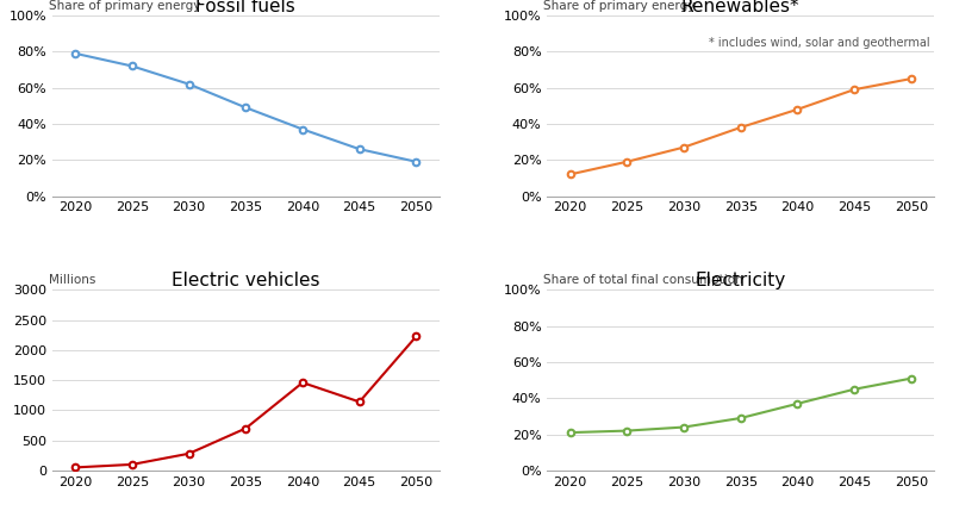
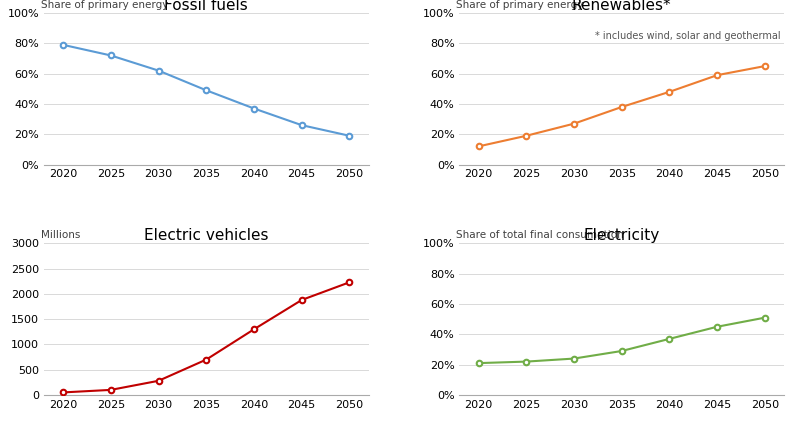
Electric vehicles/2040: 1460 -> 1300
Electric vehicles/2045: 1140 -> 1880
